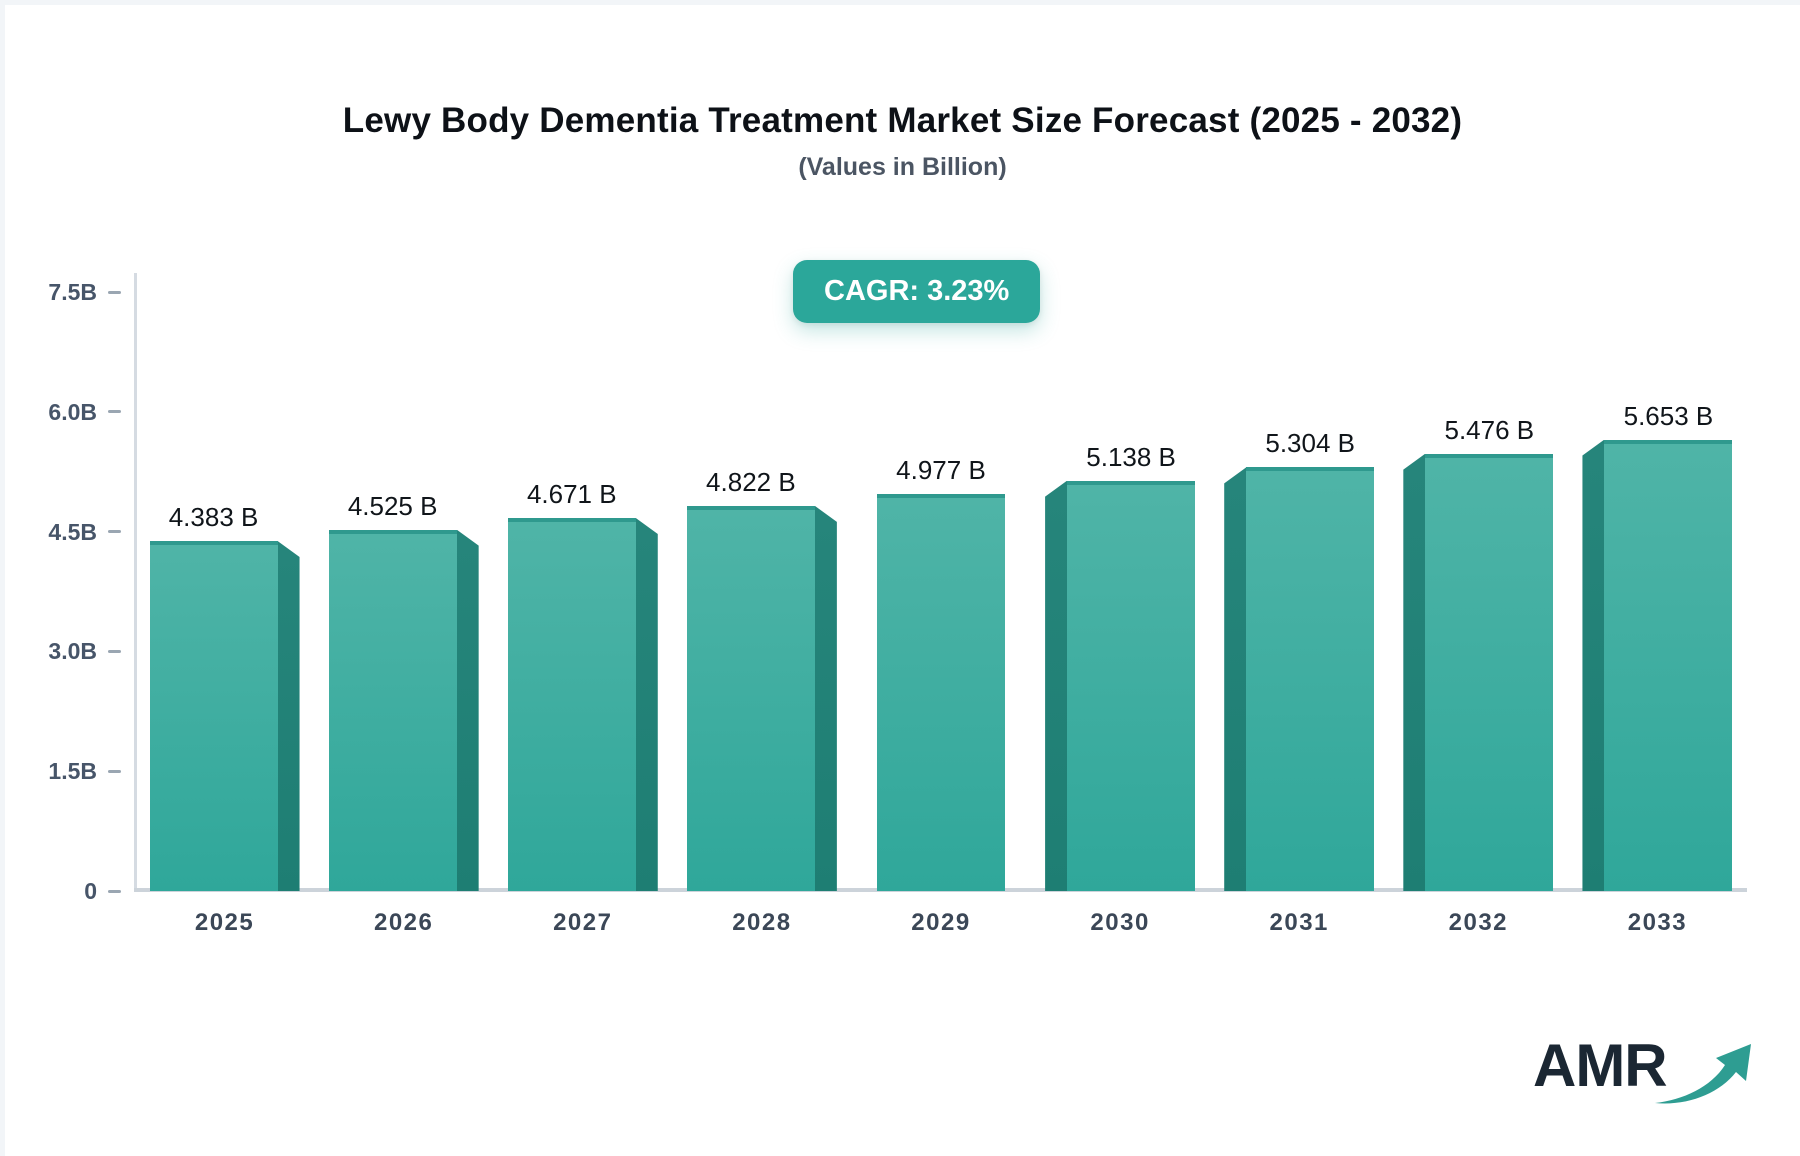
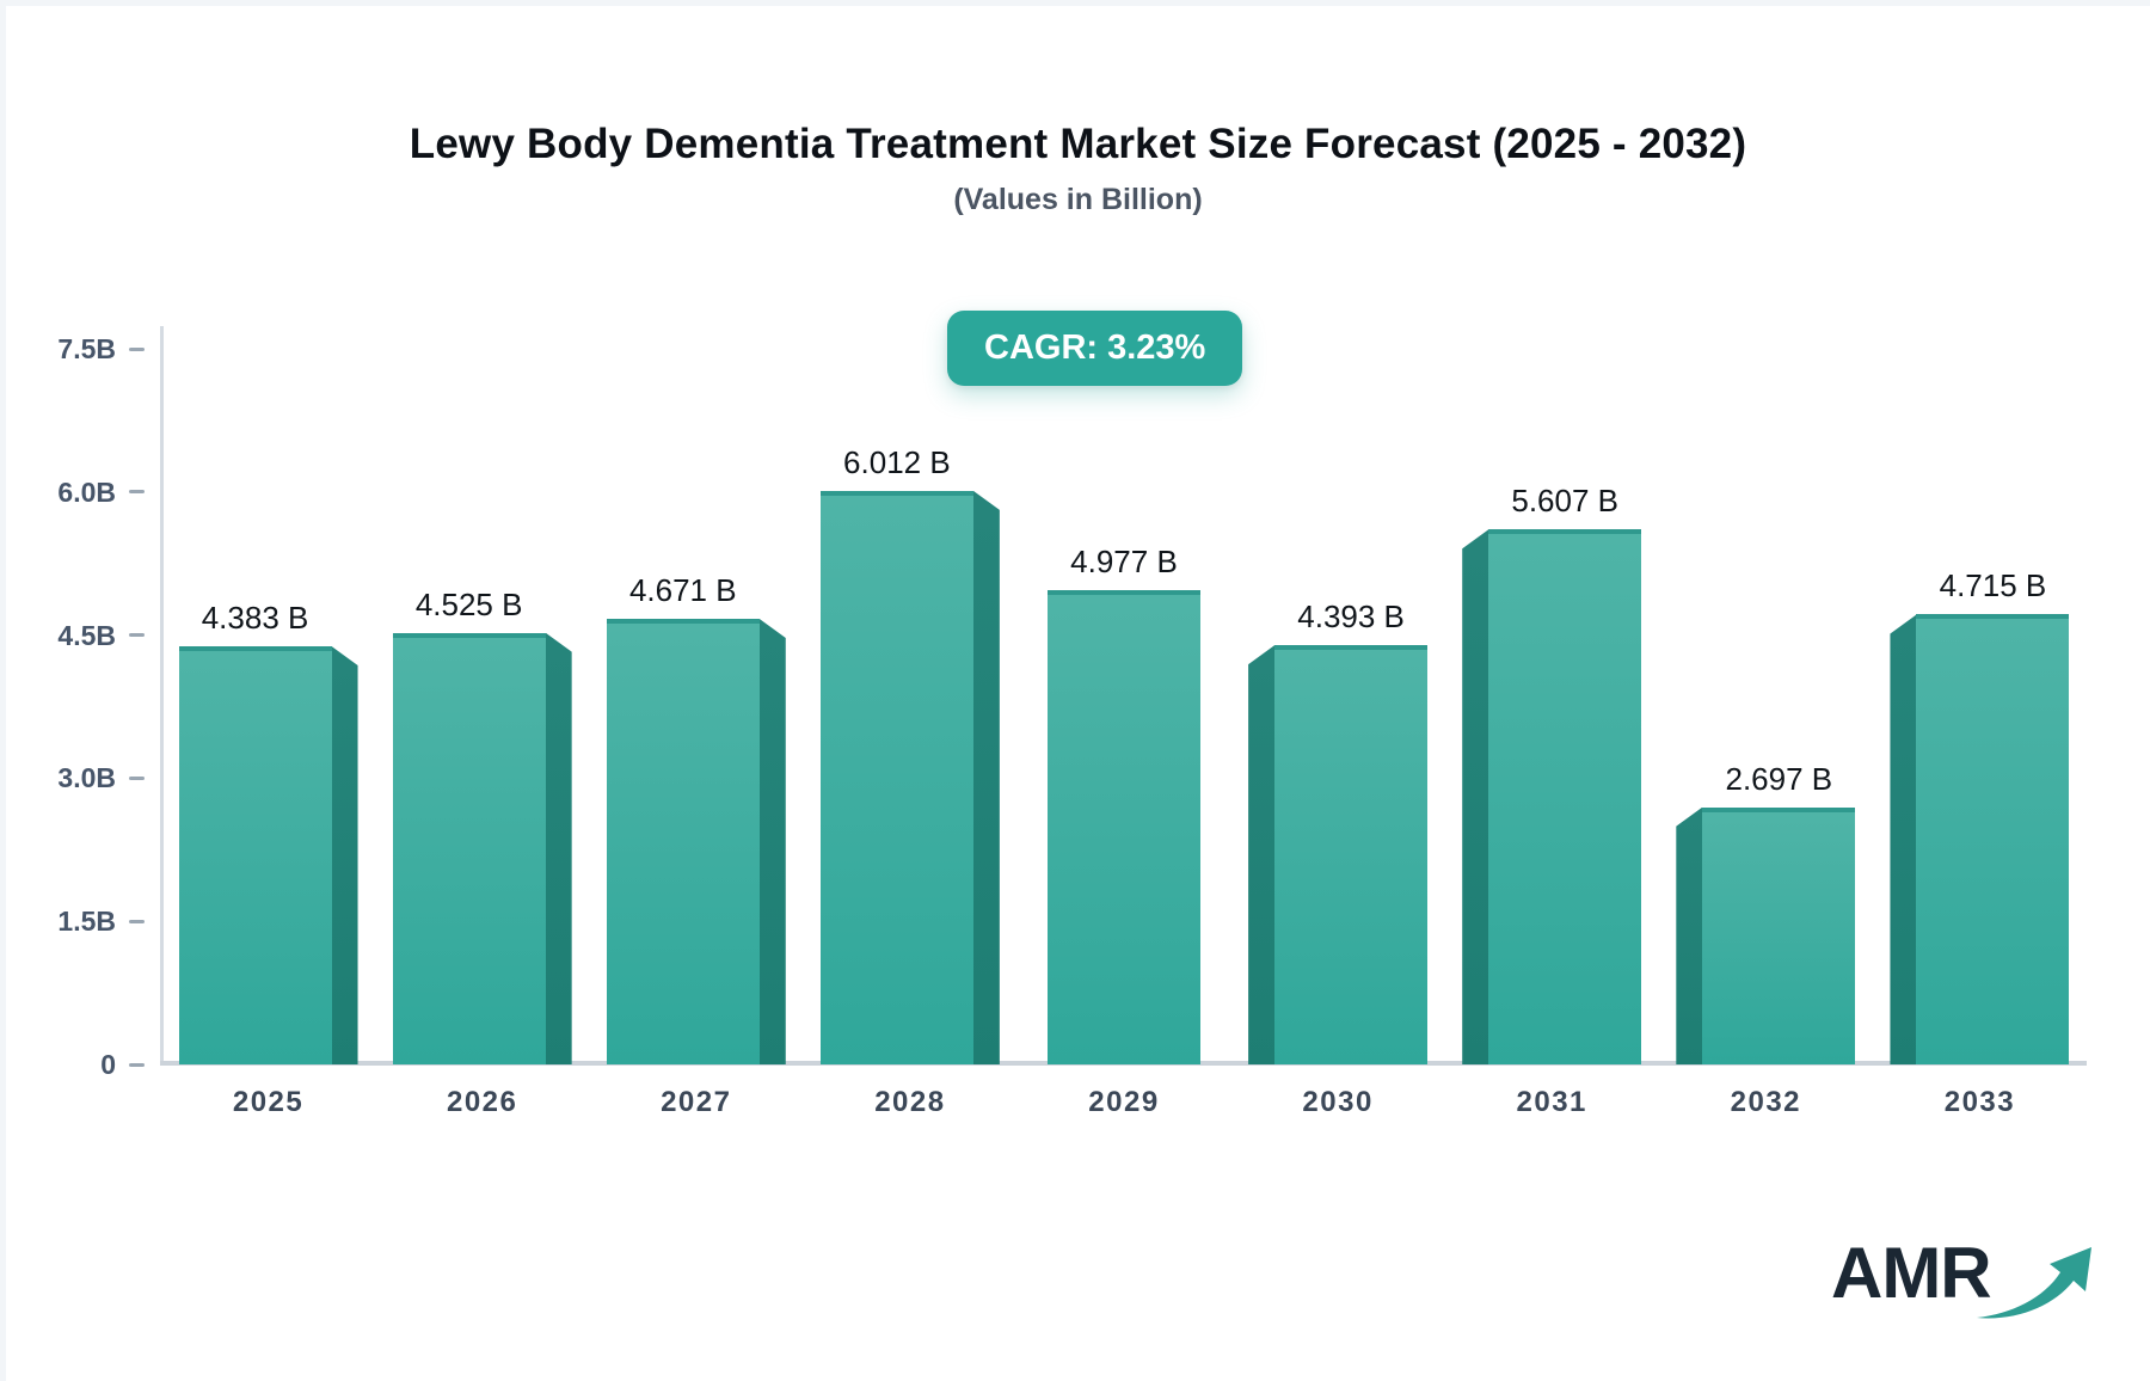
2028: 4.822 -> 6.012
2030: 5.138 -> 4.393
2031: 5.304 -> 5.607
2032: 5.476 -> 2.697
2033: 5.653 -> 4.715
